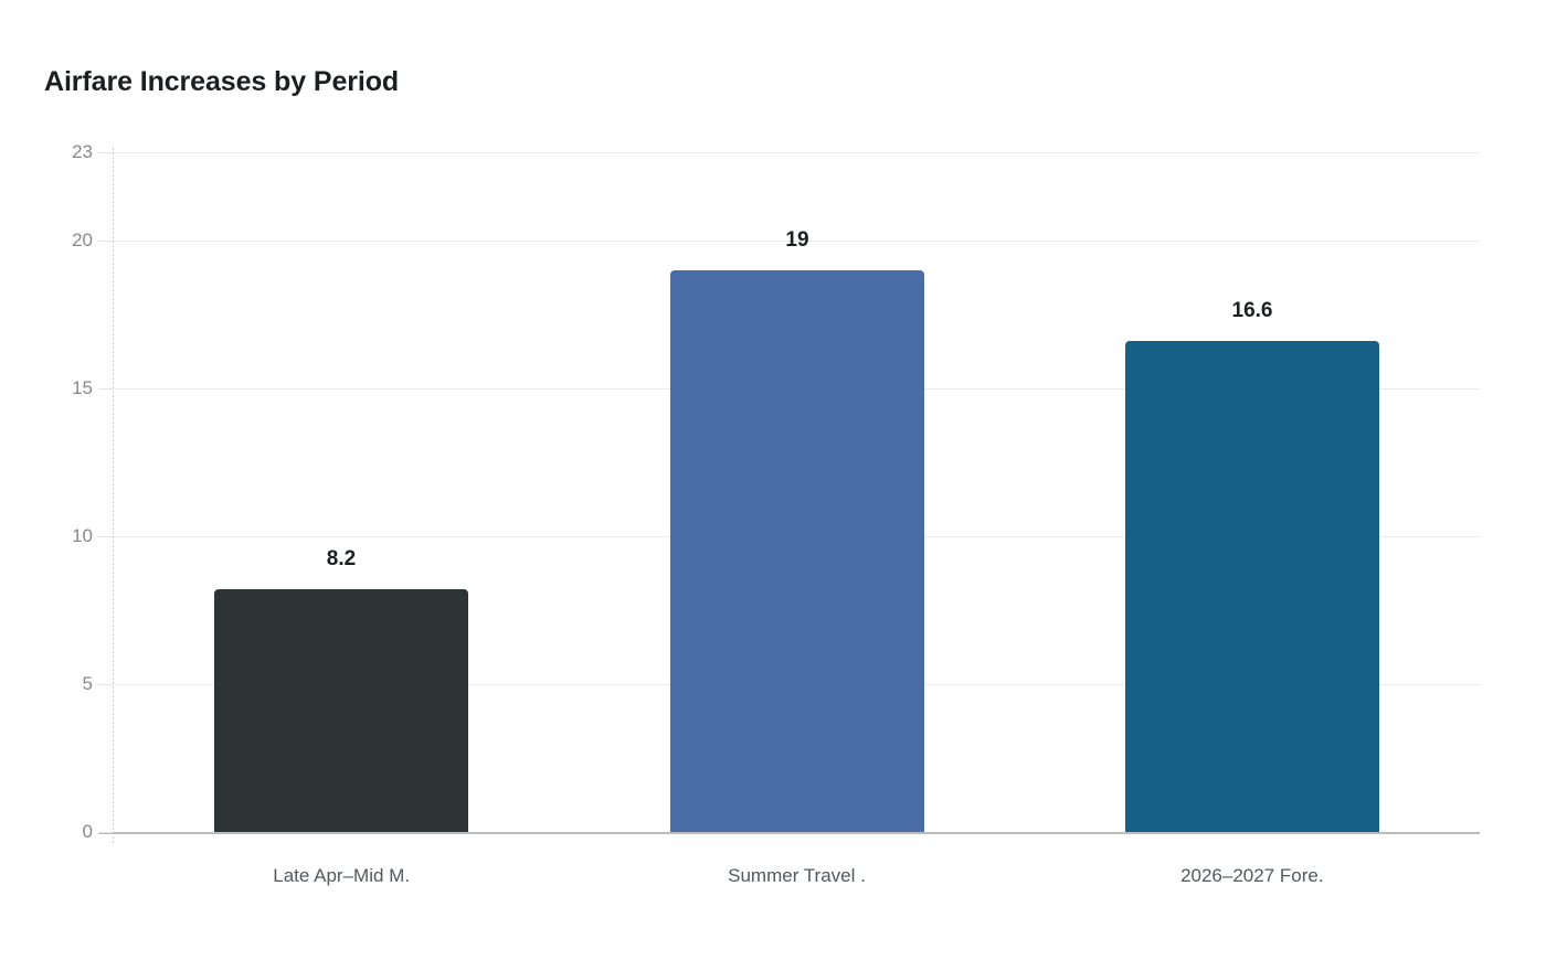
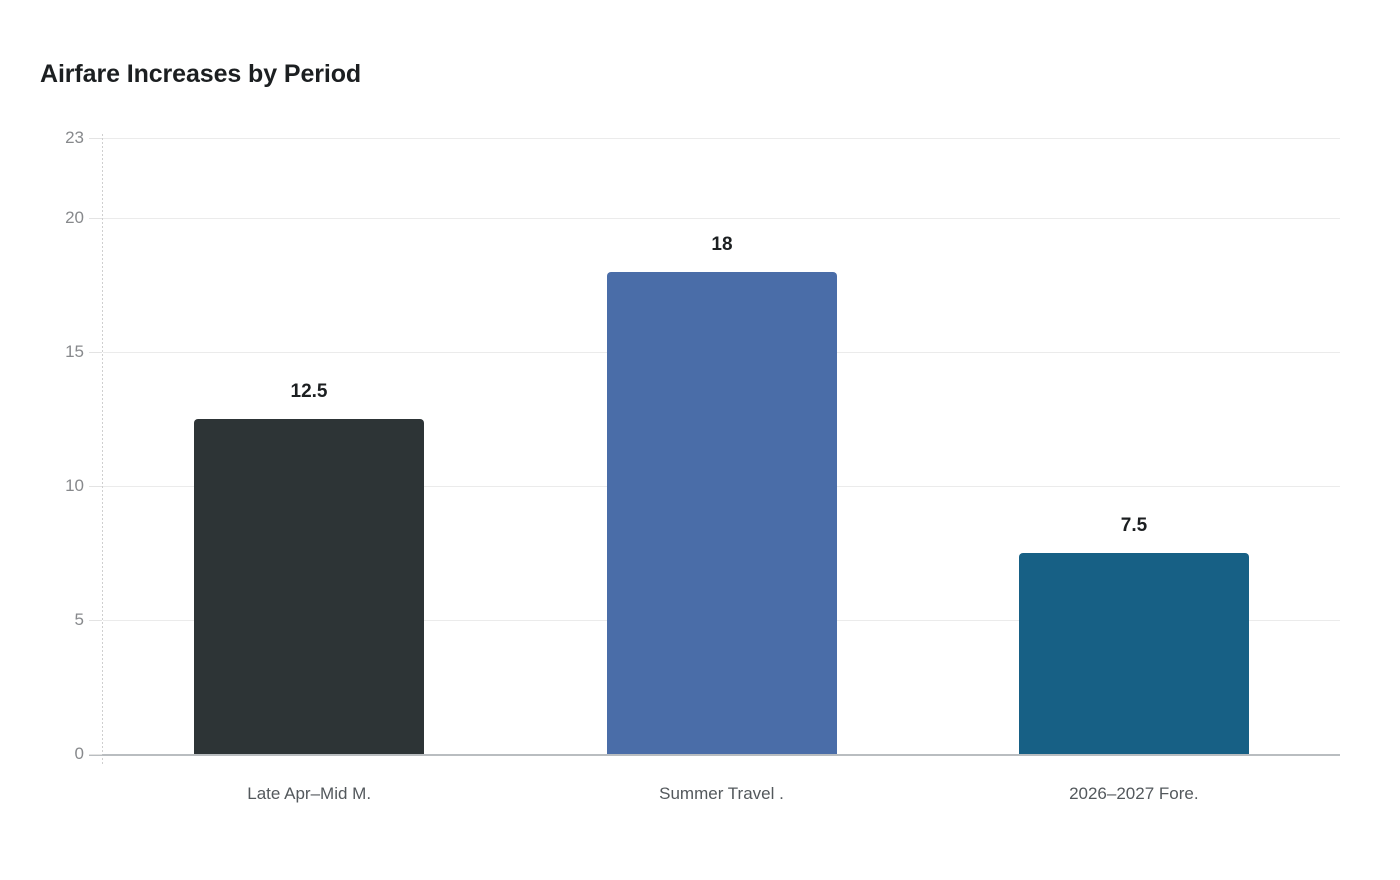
Late Apr–Mid M.: 8.2 -> 12.5
Summer Travel .: 19 -> 18
2026–2027 Fore.: 16.6 -> 7.5
